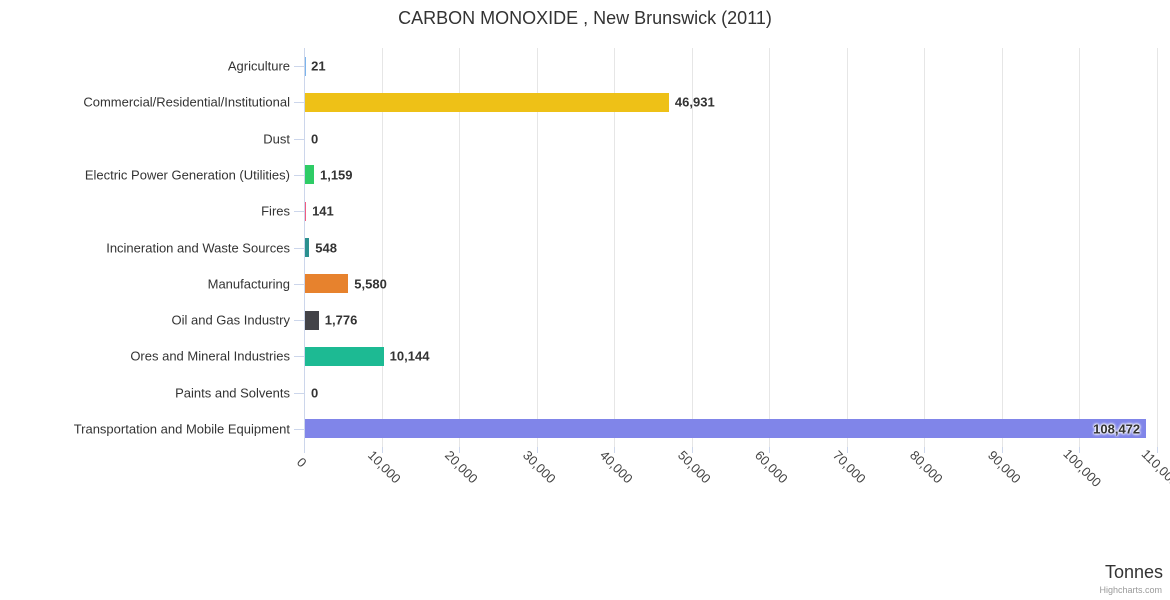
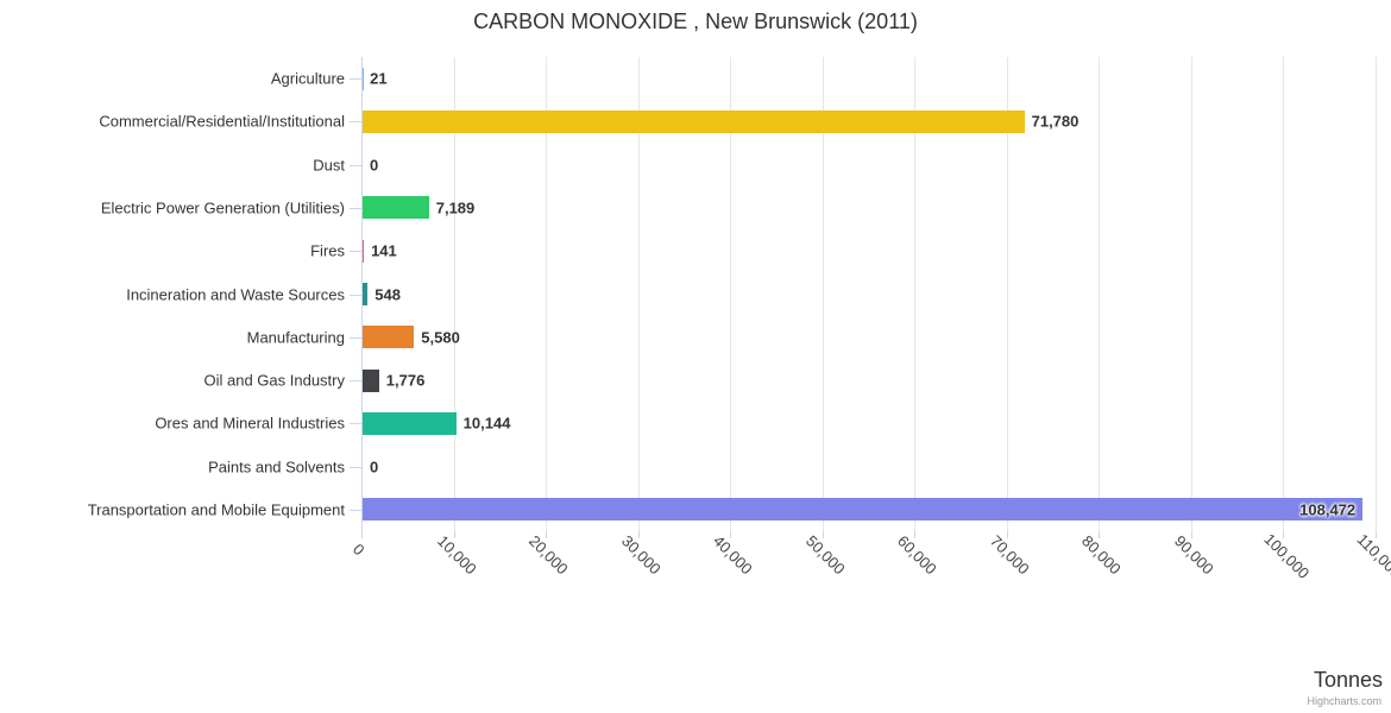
Commercial/Residential/Institutional: 46,931 -> 71,780
Electric Power Generation (Utilities): 1,159 -> 7,189
